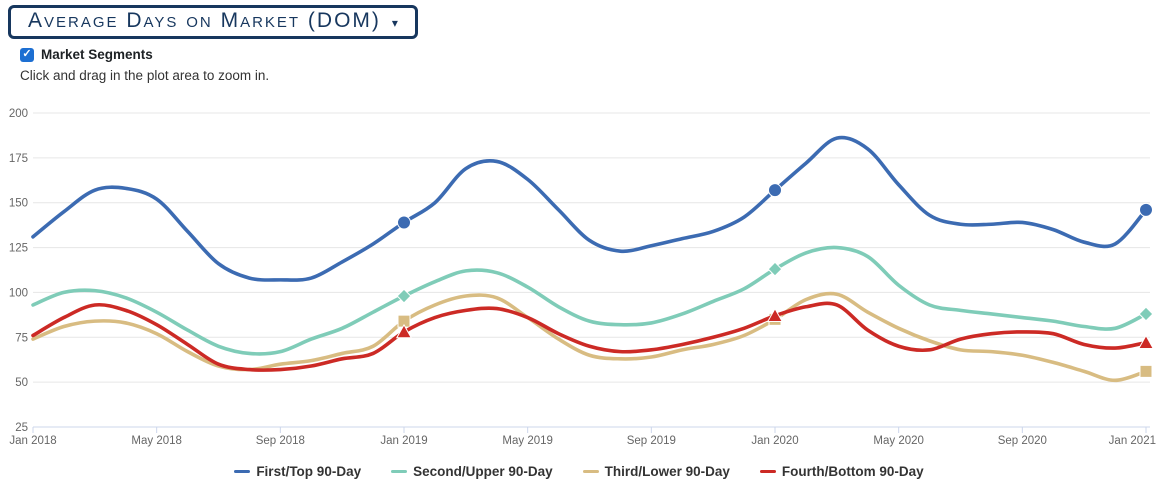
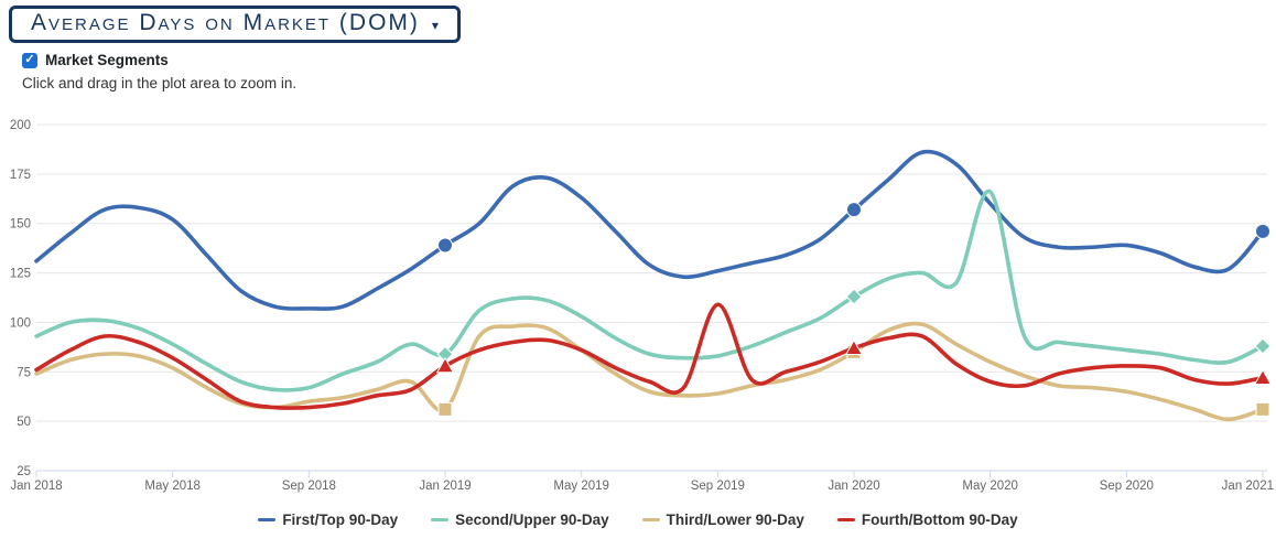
Second/Upper 90-Day/Jan 2019: 98 -> 84
Third/Lower 90-Day/Jan 2019: 84 -> 56
Fourth/Bottom 90-Day/Sep 2019: 68 -> 109
Second/Upper 90-Day/May 2020: 104 -> 166
